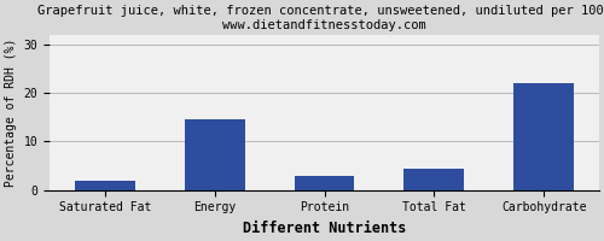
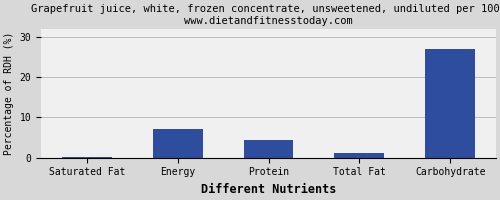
Saturated Fat: 2.0 -> 0.1
Energy: 14.5 -> 7.1
Protein: 3.0 -> 4.5
Total Fat: 4.5 -> 1.1
Carbohydrate: 22.0 -> 27.0
